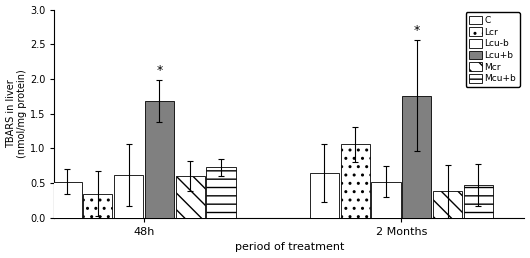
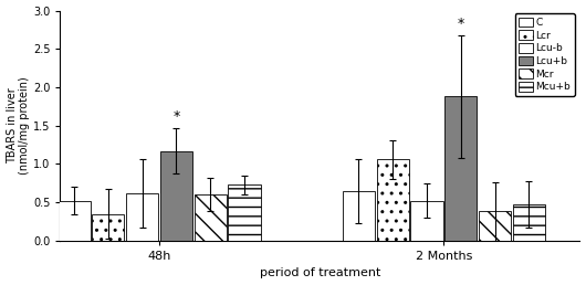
Lcu+b/48h: 1.68 -> 1.17
Lcu+b/2 Months: 1.76 -> 1.88
